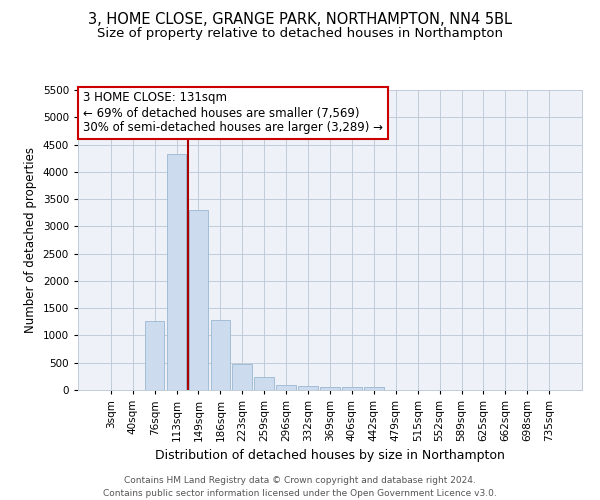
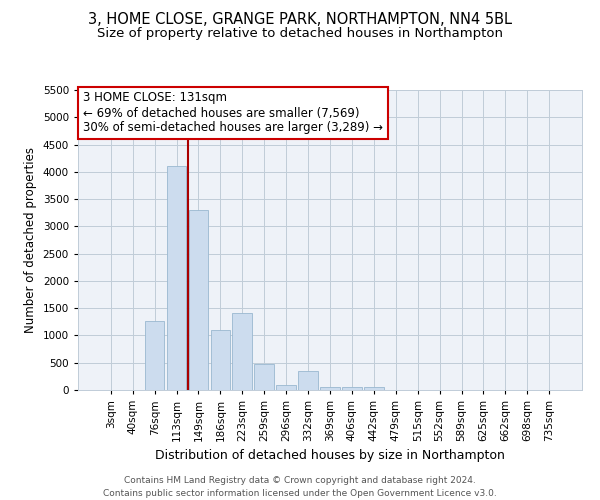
113sqm: 4320 -> 4100
186sqm: 1280 -> 1100
223sqm: 480 -> 1420
259sqm: 230 -> 480
332sqm: 70 -> 340
